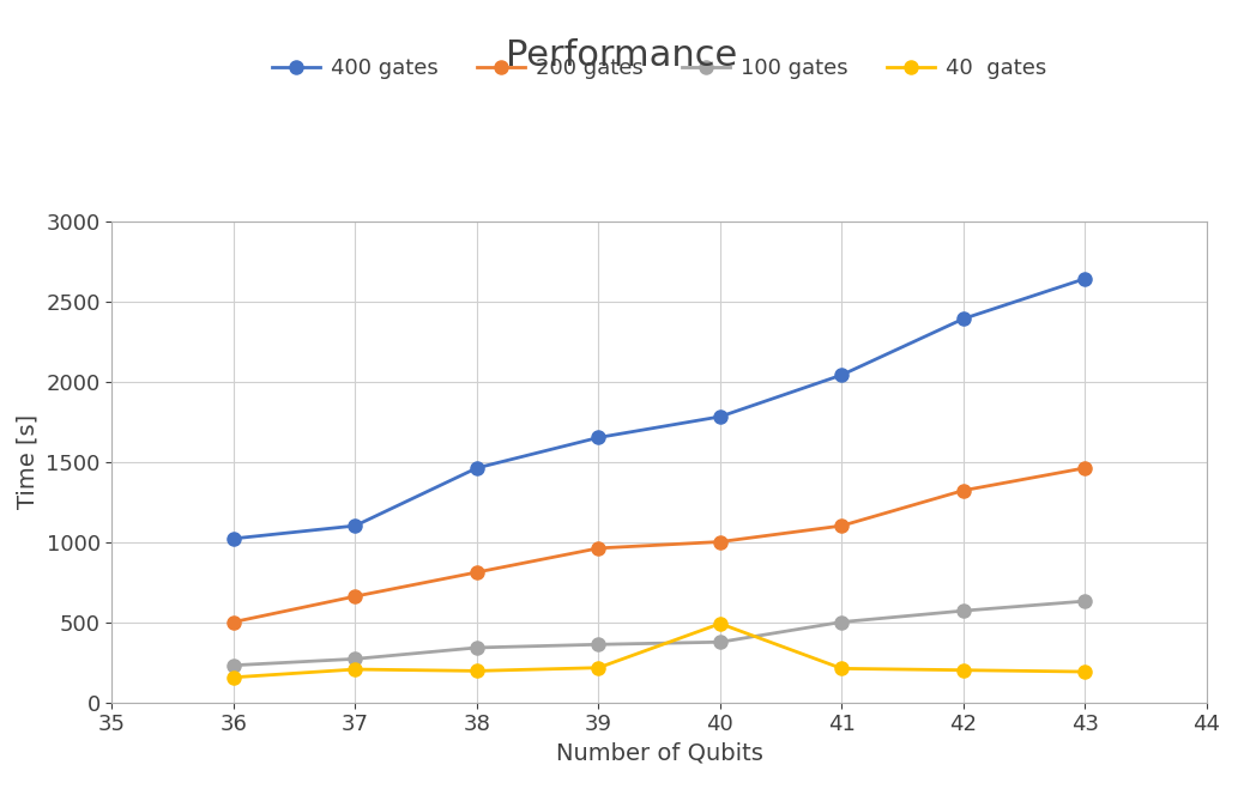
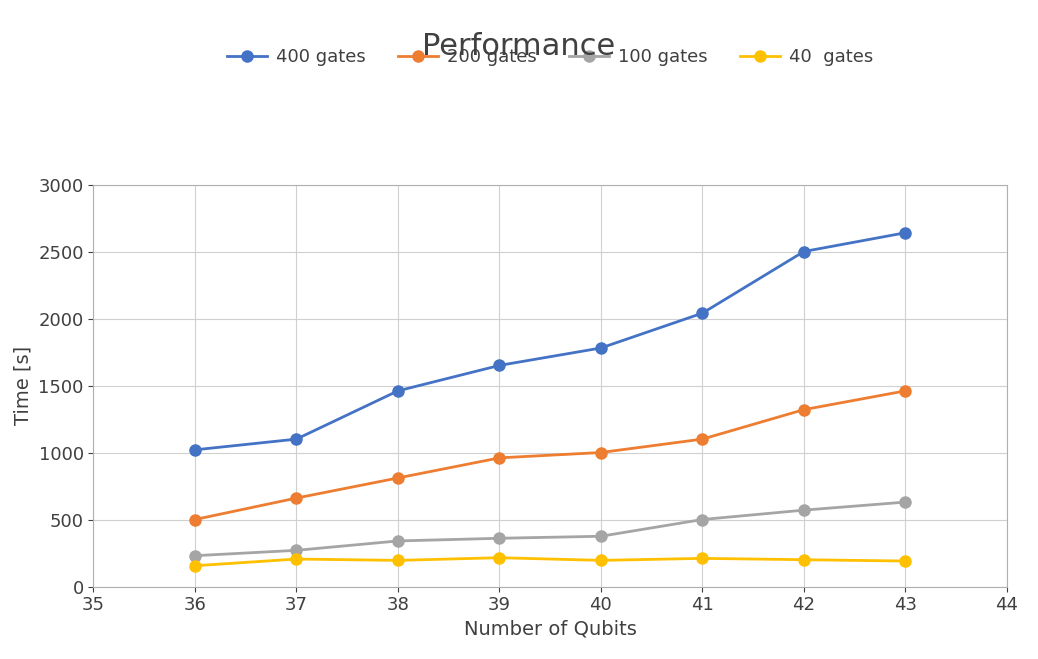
40 gates/40: 490 -> 200
400 gates/42: 2390 -> 2500
